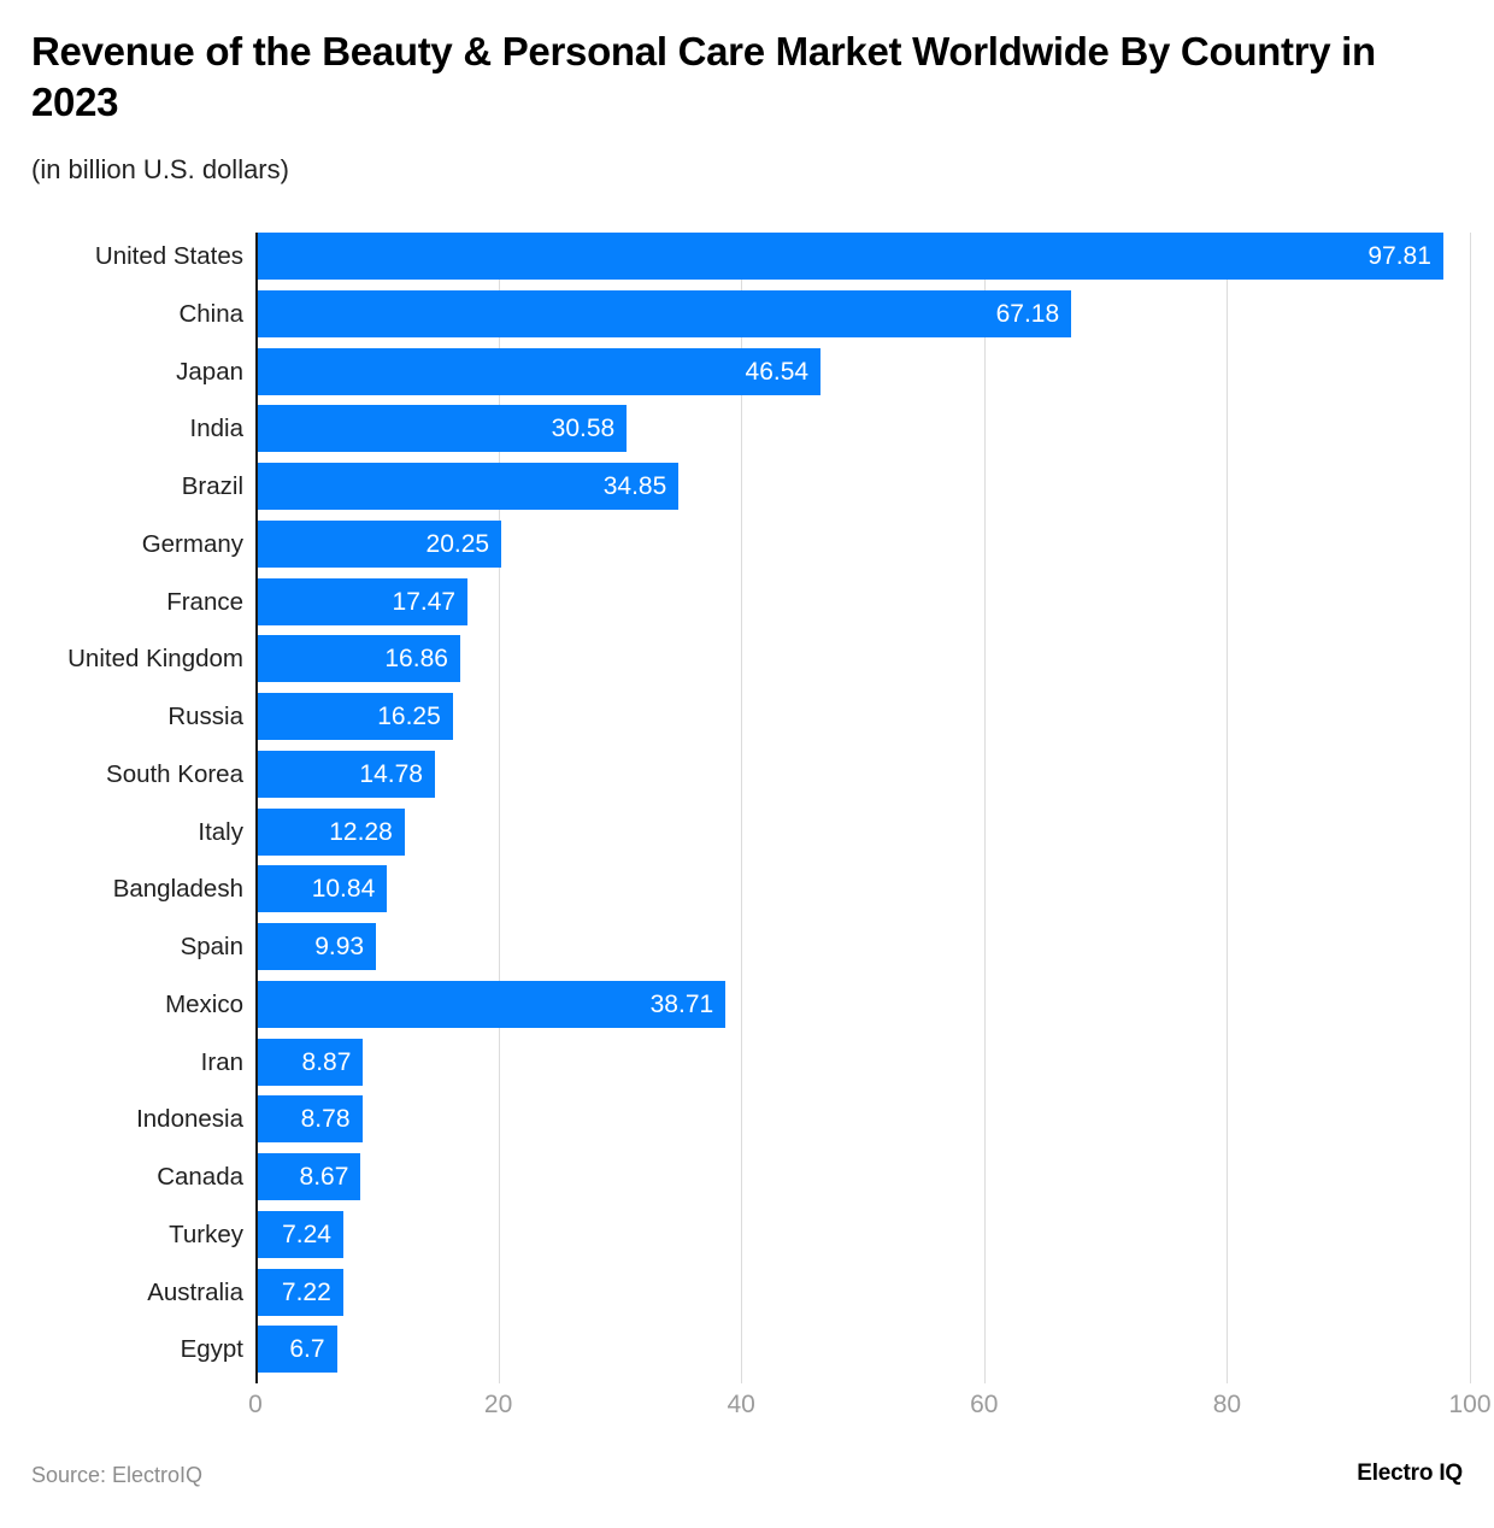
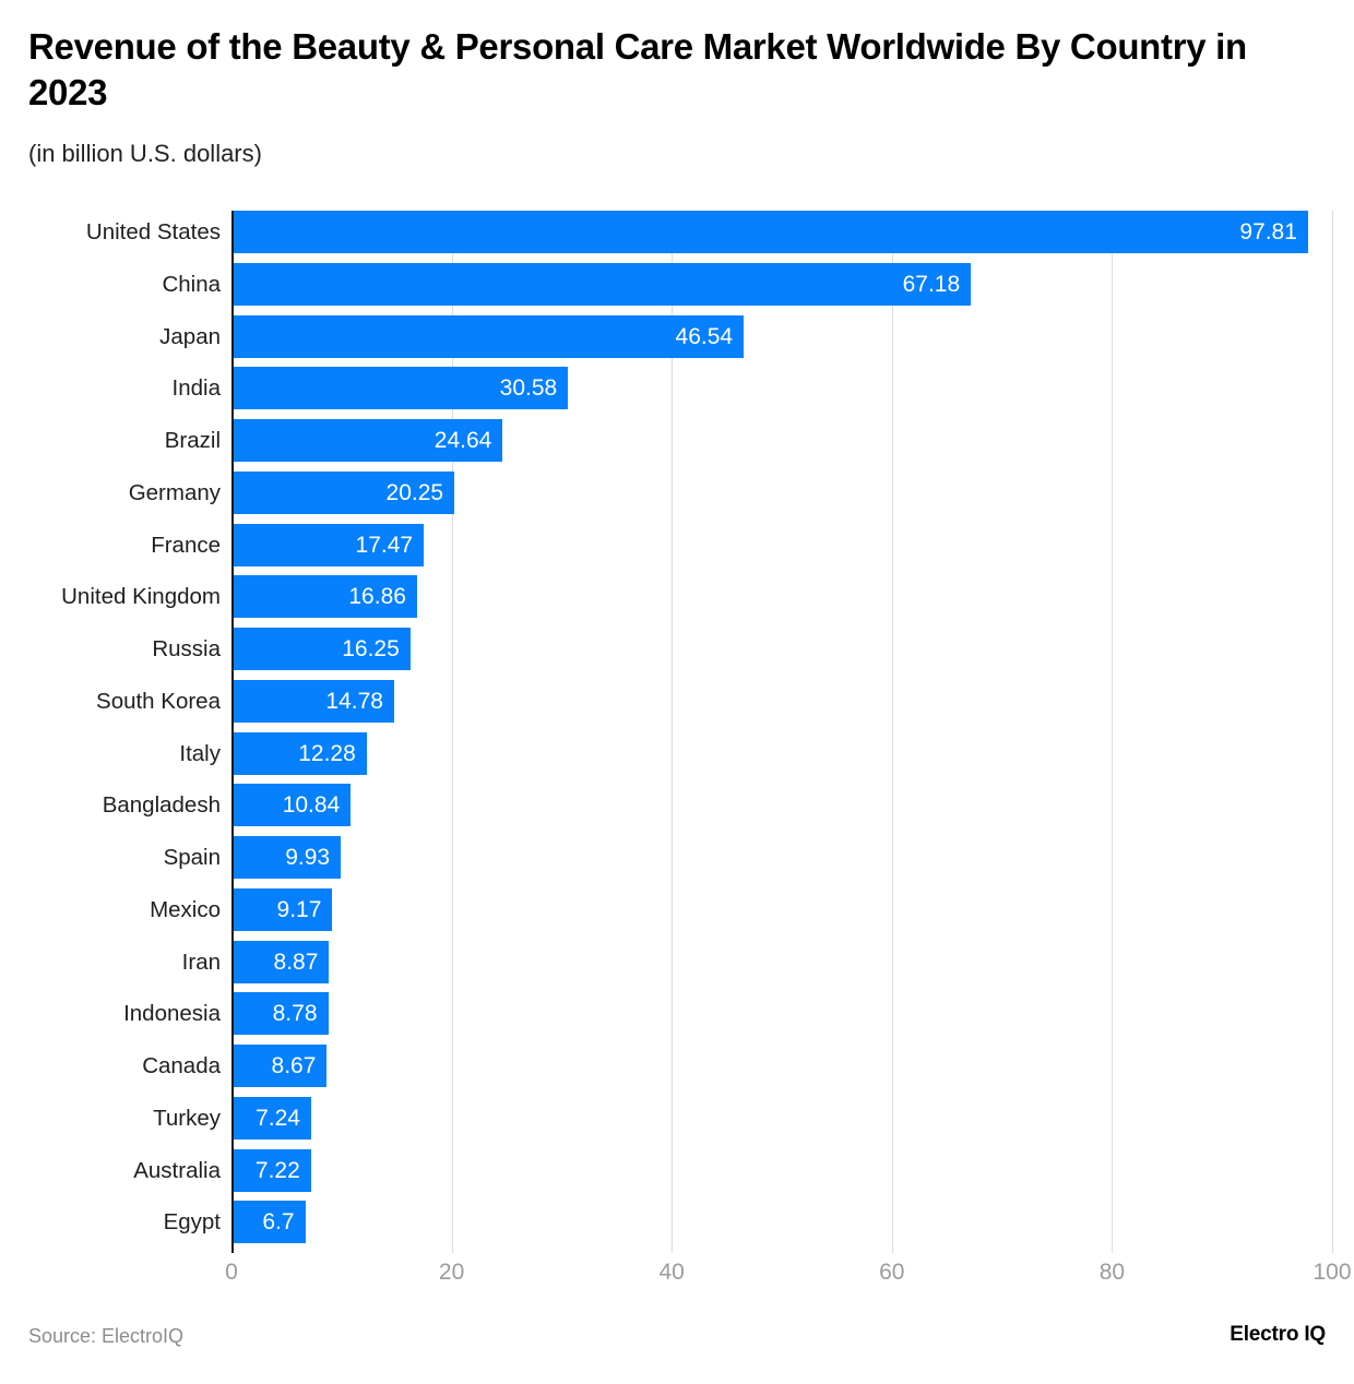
Brazil: 34.85 -> 24.64
Mexico: 38.71 -> 9.17
